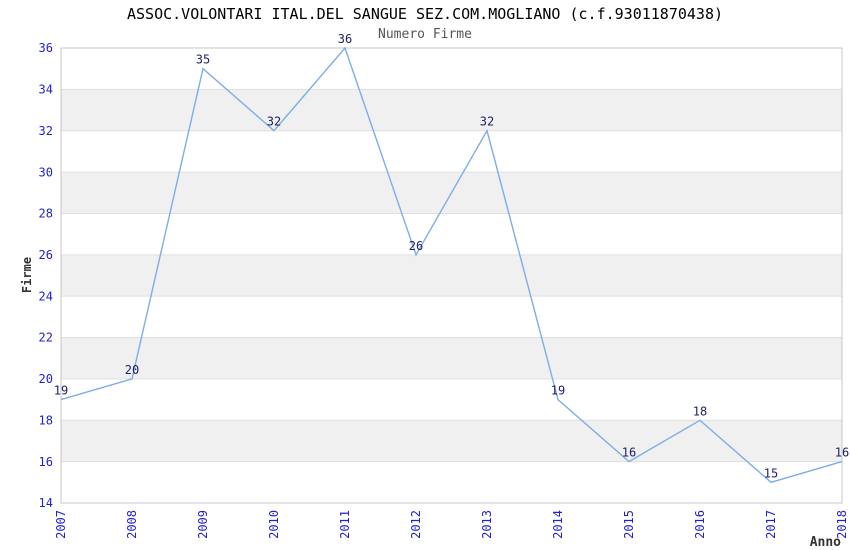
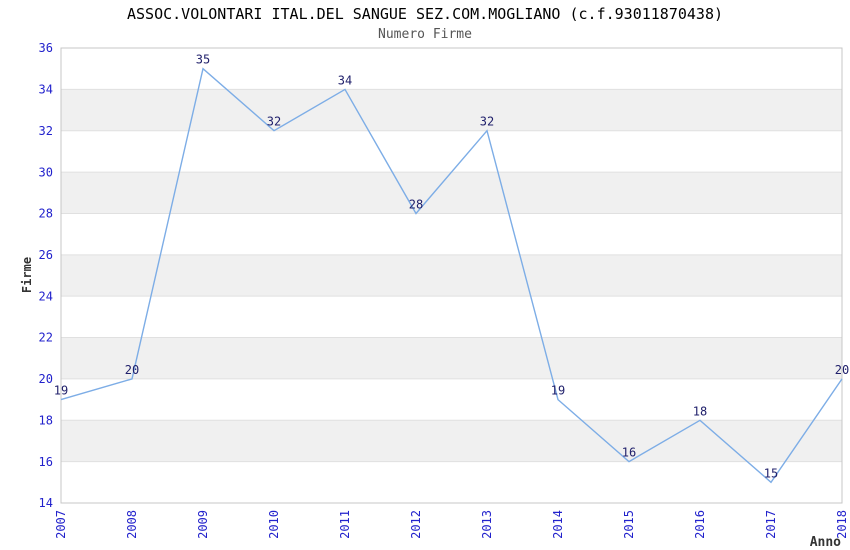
2011: 36 -> 34
2012: 26 -> 28
2018: 16 -> 20
